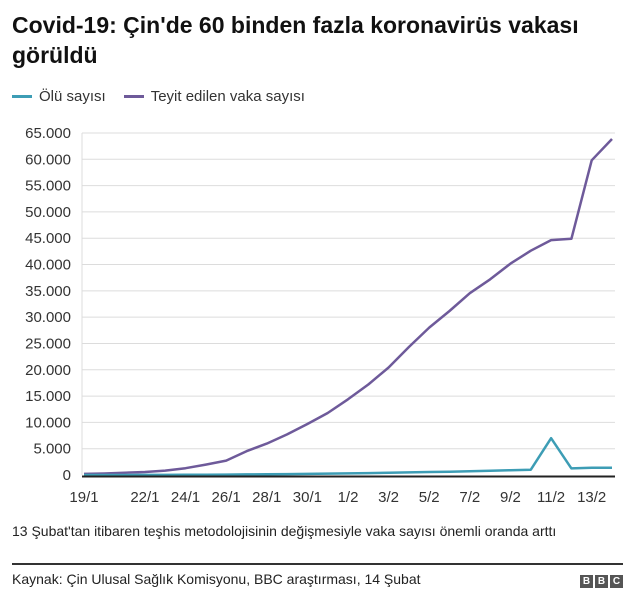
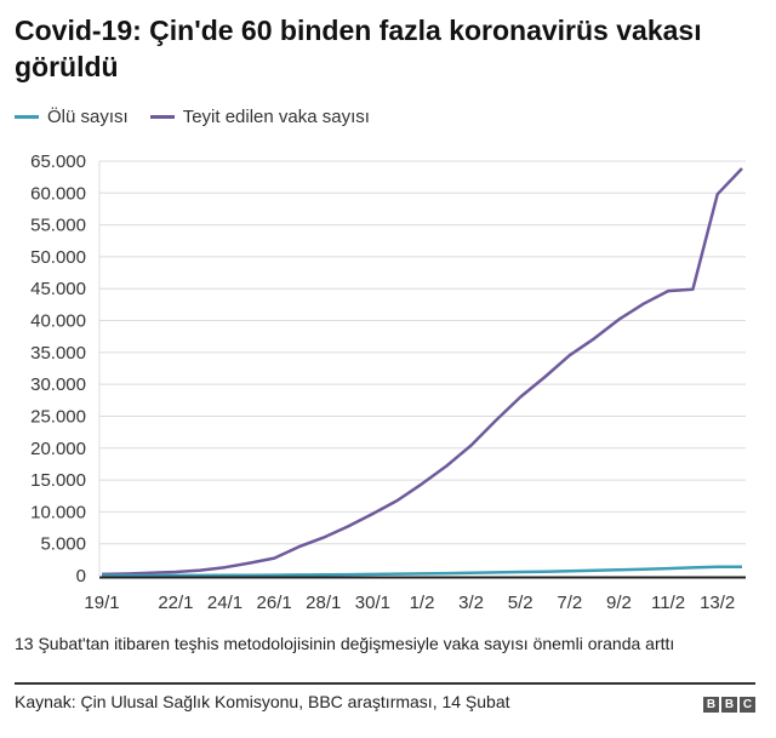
Ölü sayısı/11/2: 7000 -> 1000
